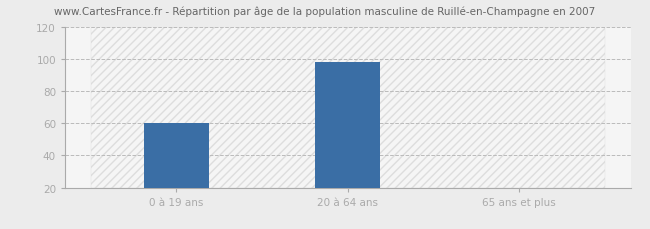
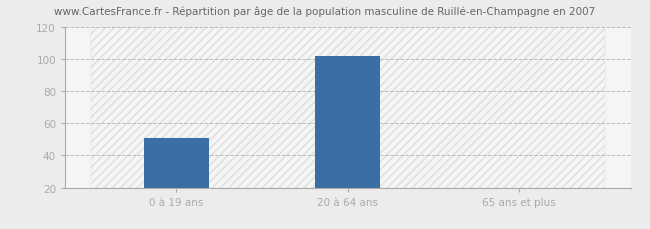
0 à 19 ans: 60 -> 51
20 à 64 ans: 98 -> 102
